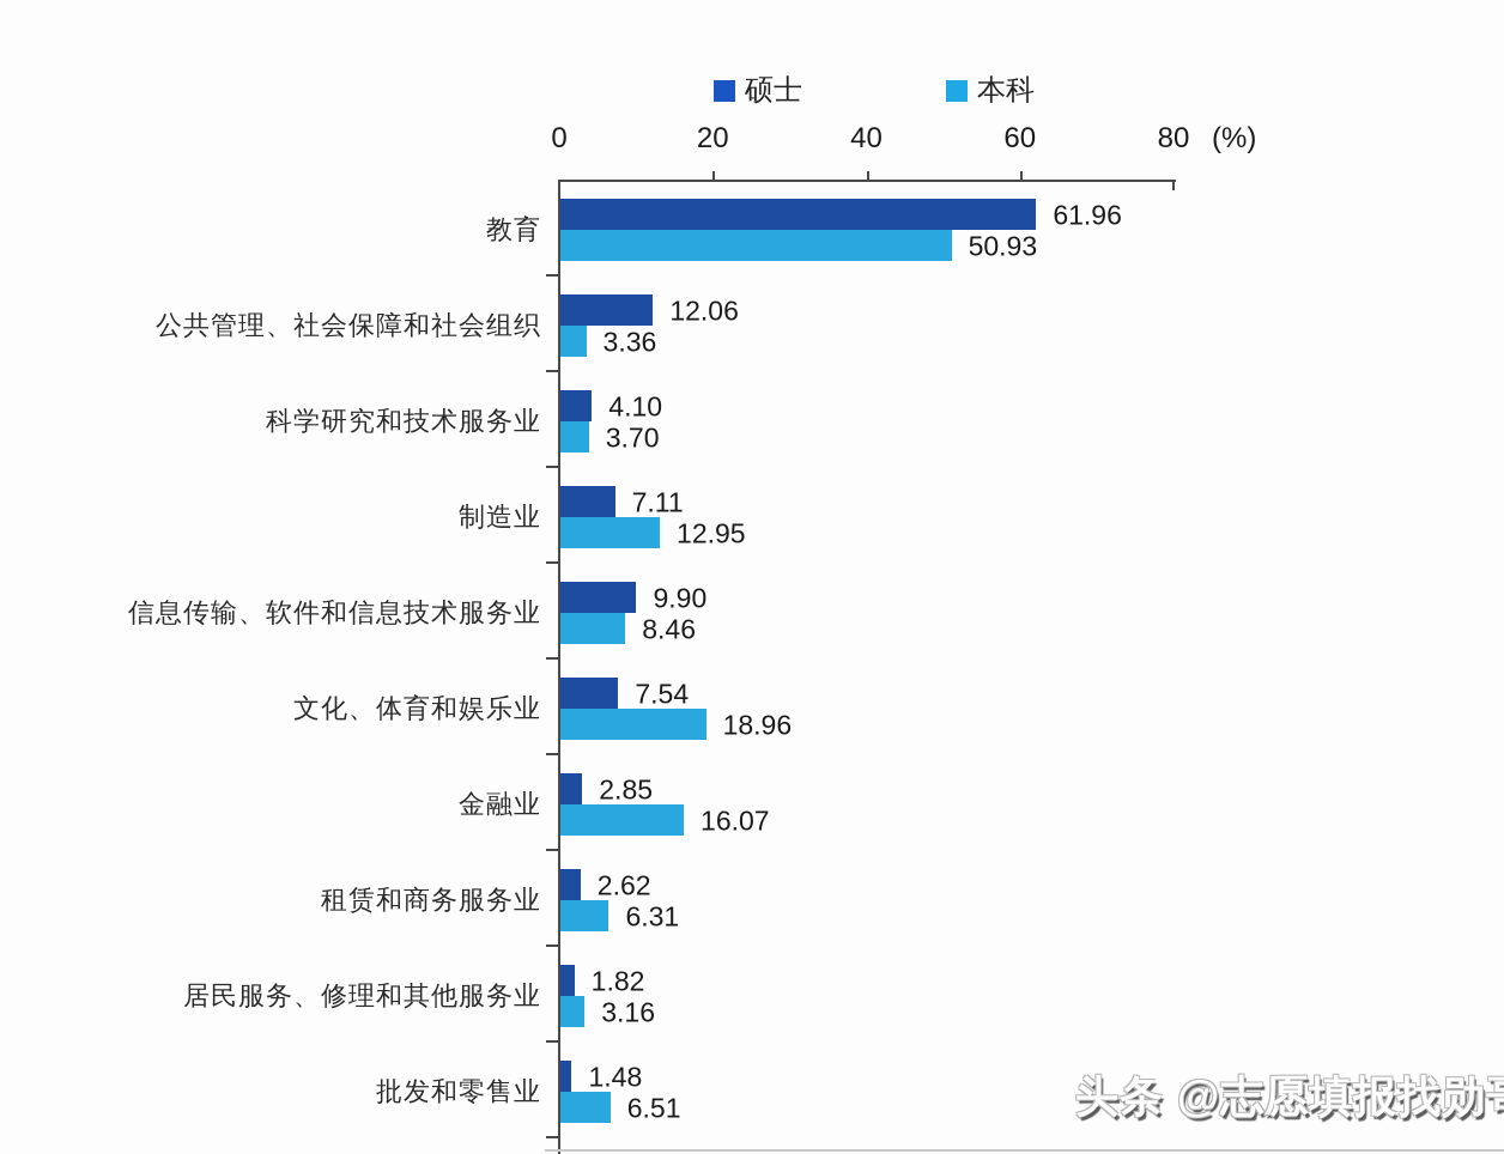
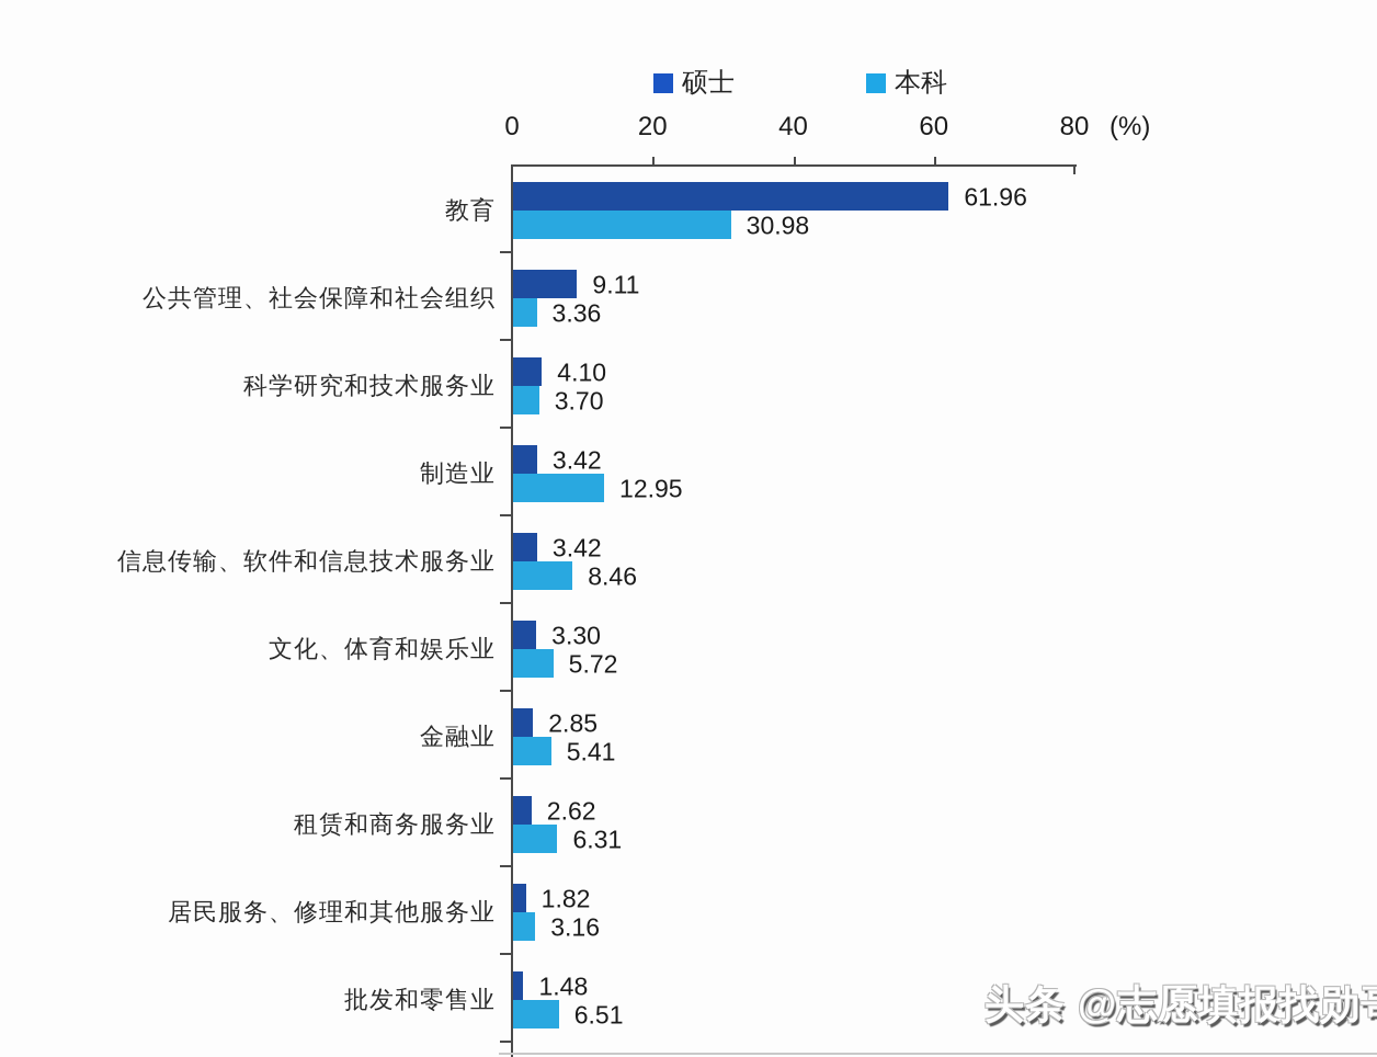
本科/教育: 50.93 -> 30.98
硕士/公共管理、社会保障和社会组织: 12.06 -> 9.11
硕士/制造业: 7.11 -> 3.42
硕士/信息传输、软件和信息技术服务业: 9.90 -> 3.42
硕士/文化、体育和娱乐业: 7.54 -> 3.30
本科/文化、体育和娱乐业: 18.96 -> 5.72
本科/金融业: 16.07 -> 5.41
